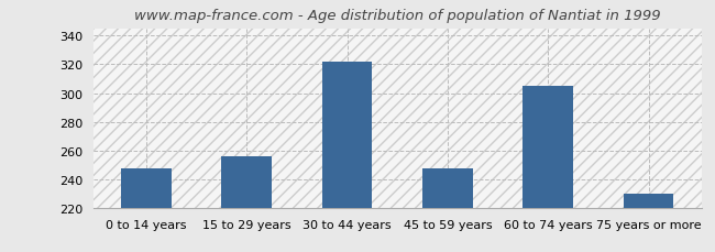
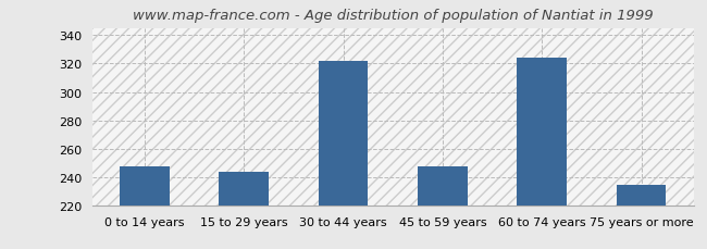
15 to 29 years: 256 -> 244
60 to 74 years: 305 -> 324
75 years or more: 230 -> 235
